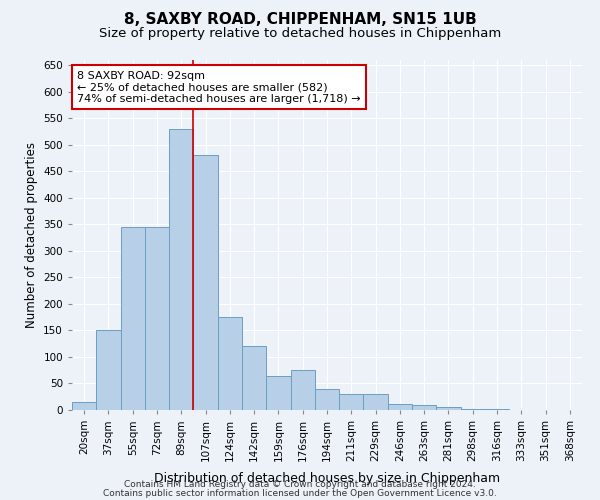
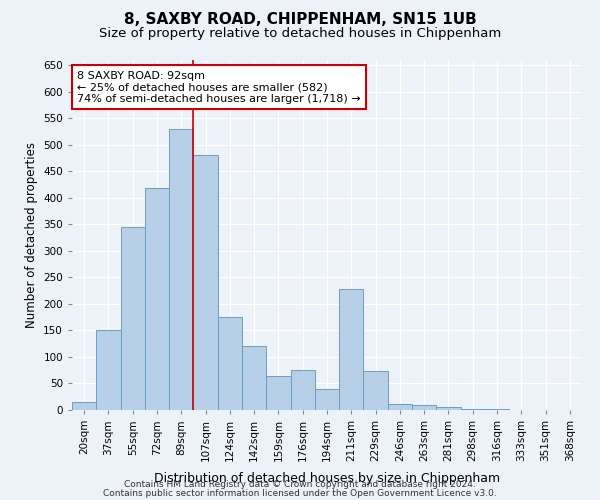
72sqm: 345 -> 418
211sqm: 30 -> 228
229sqm: 30 -> 74
